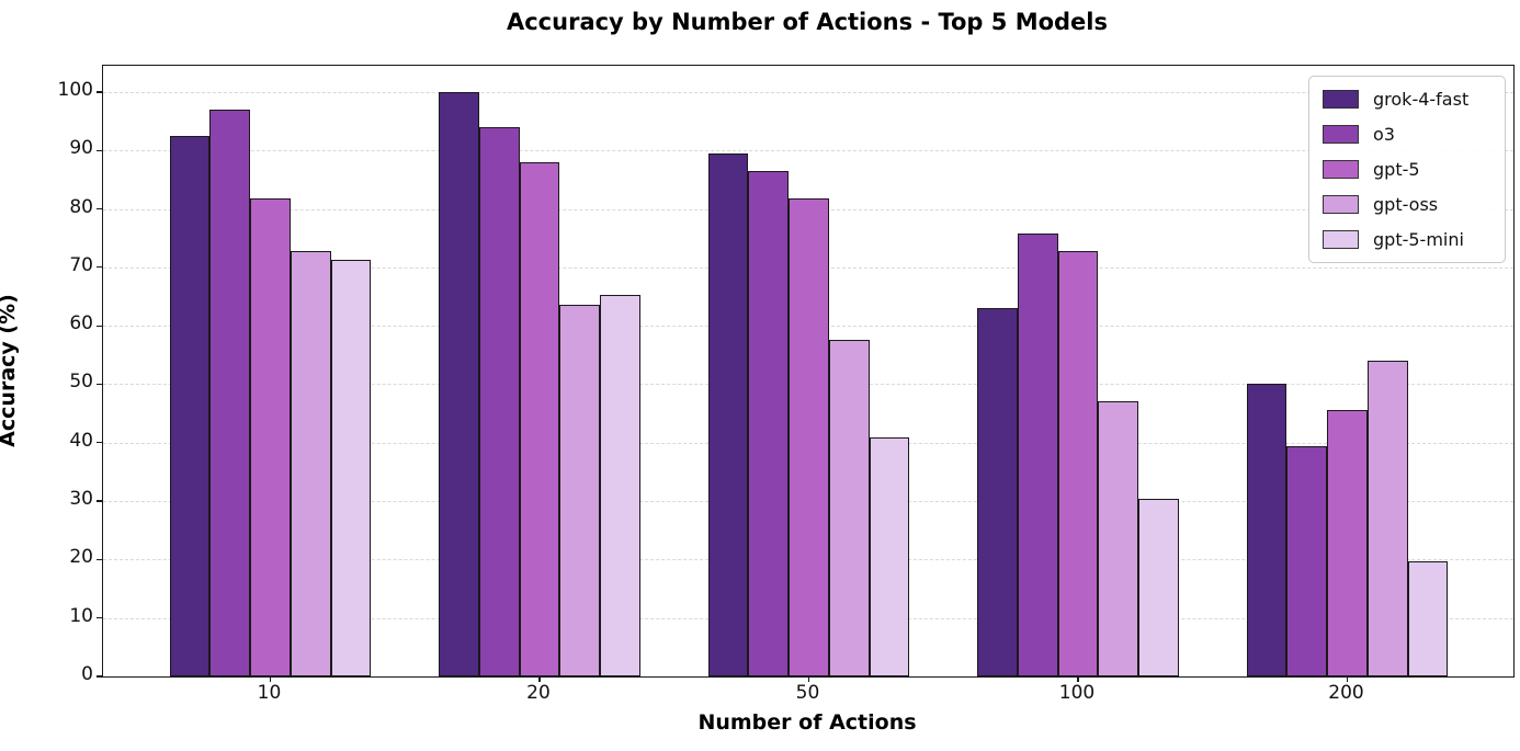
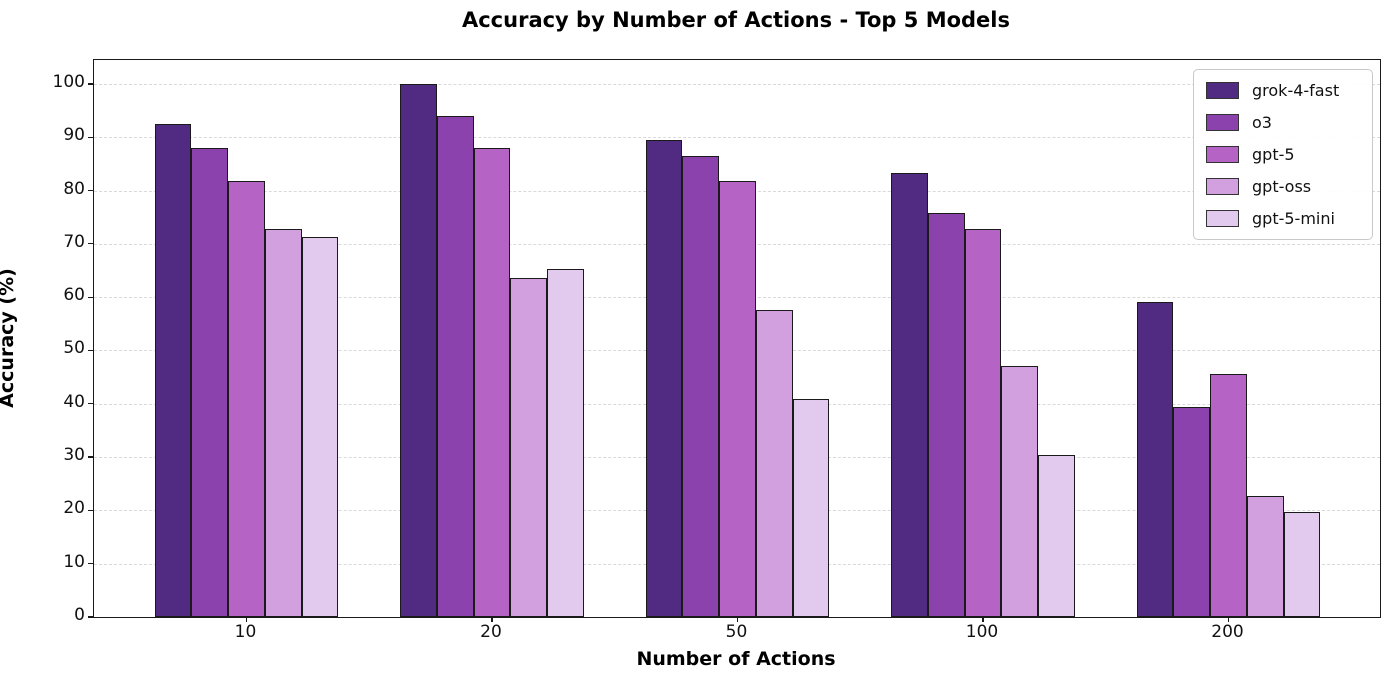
o3/10: 97 -> 88
grok-4-fast/100: 63 -> 83
grok-4-fast/200: 50 -> 59
gpt-oss/200: 54 -> 23
